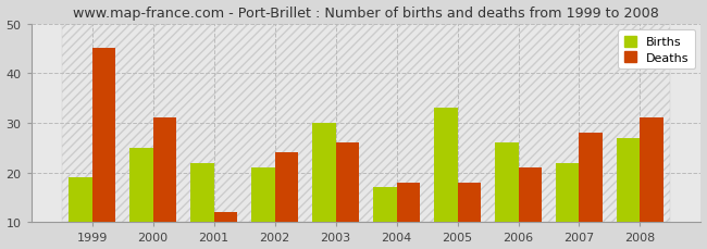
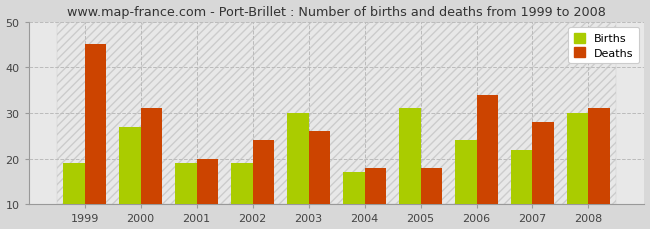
Births/2000: 25 -> 27
Births/2001: 22 -> 19
Deaths/2001: 12 -> 20
Births/2002: 21 -> 19
Births/2005: 33 -> 31
Births/2006: 26 -> 24
Deaths/2006: 21 -> 34
Births/2008: 27 -> 30
